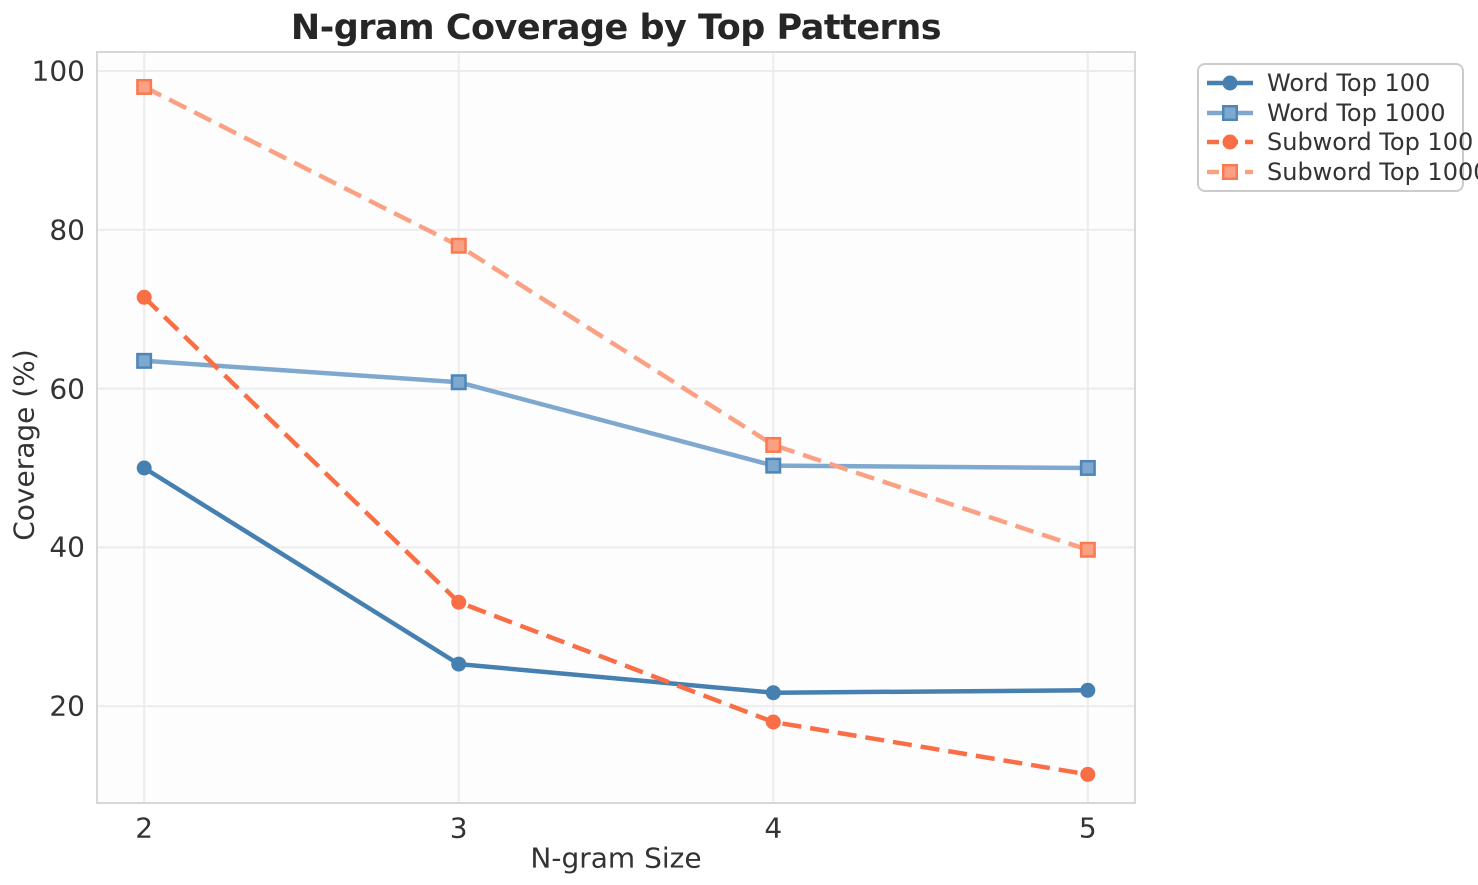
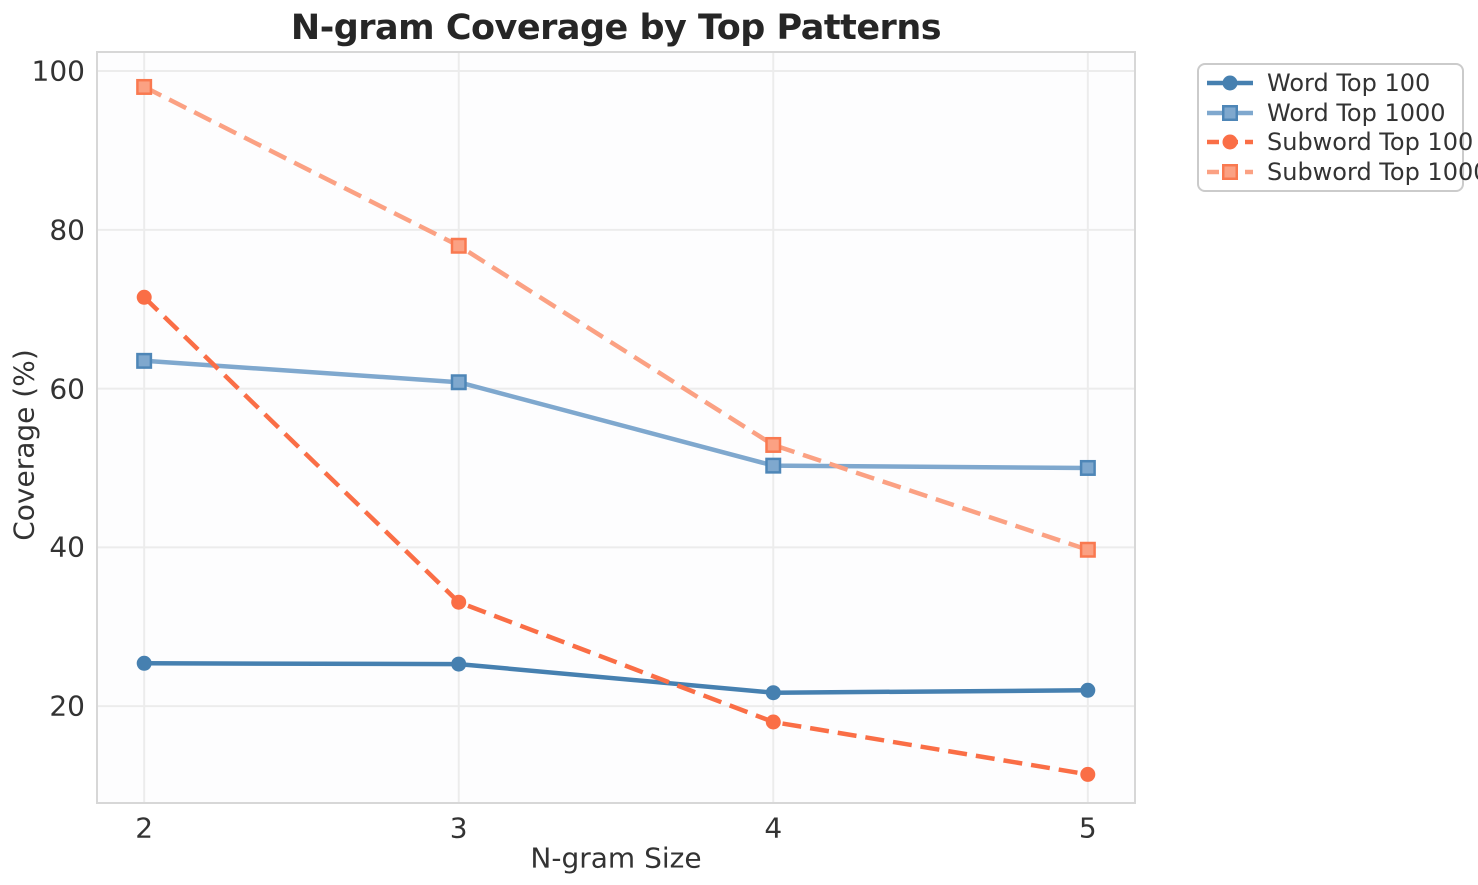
Word Top 100/2: 50 -> 25
